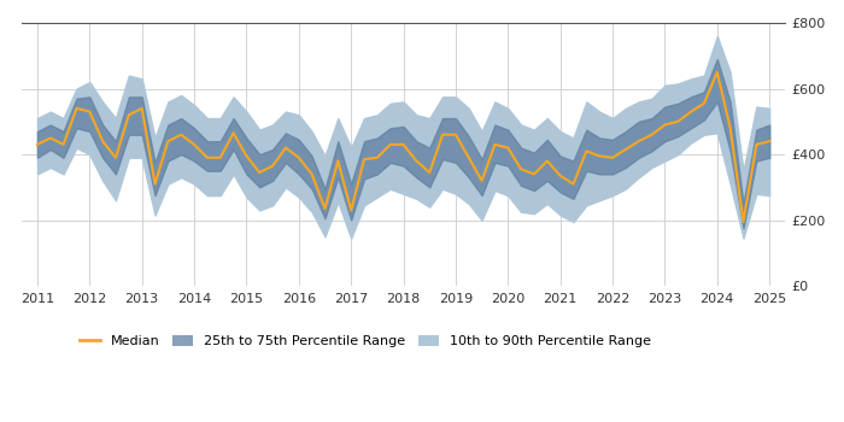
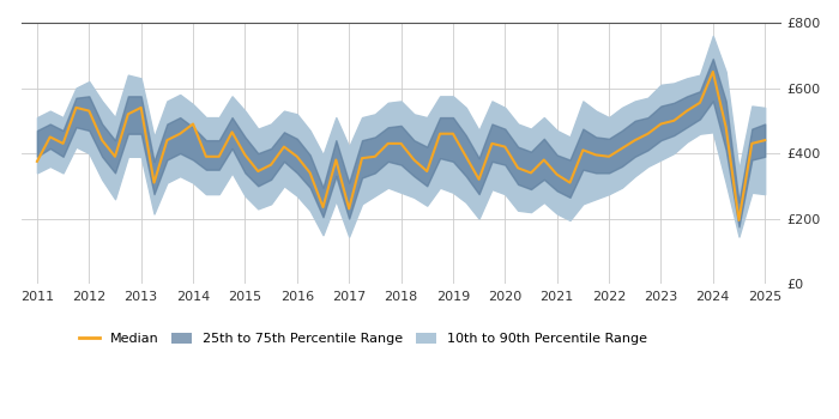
Median/2011: £430 -> £375
Median/2014: £430 -> £490
